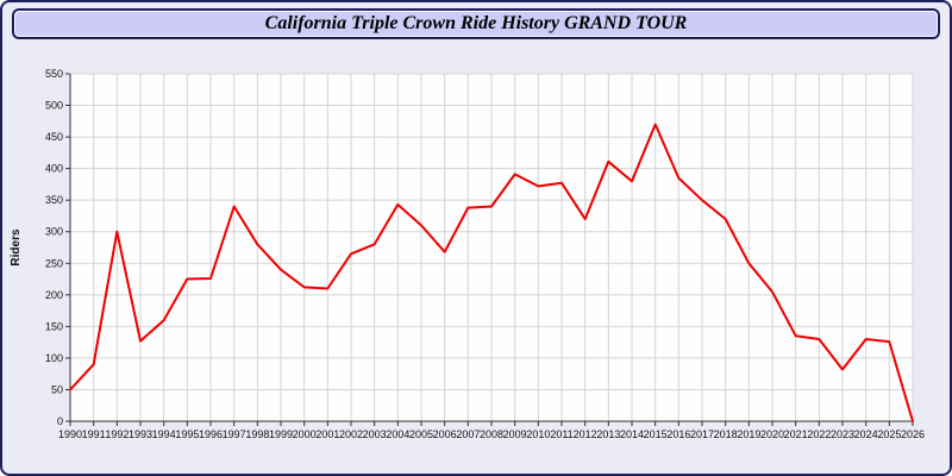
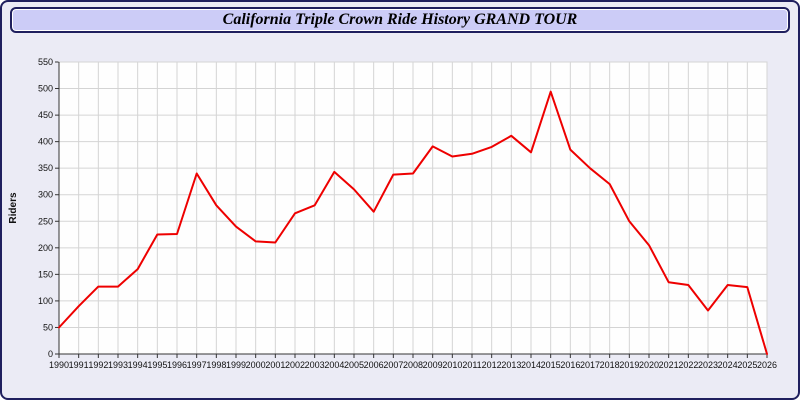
1992: 300 -> 130
2012: 320 -> 390
2015: 470 -> 490
